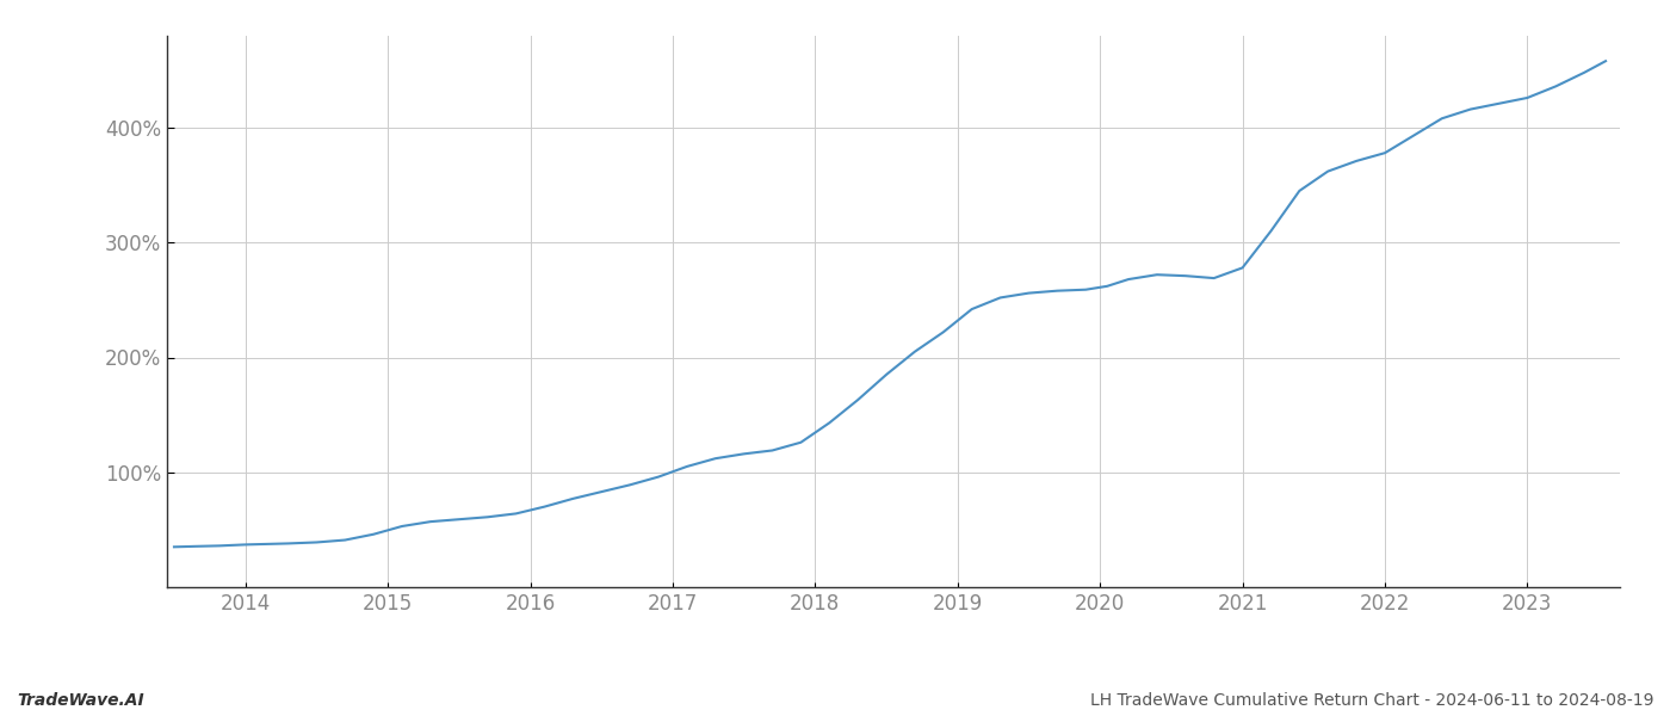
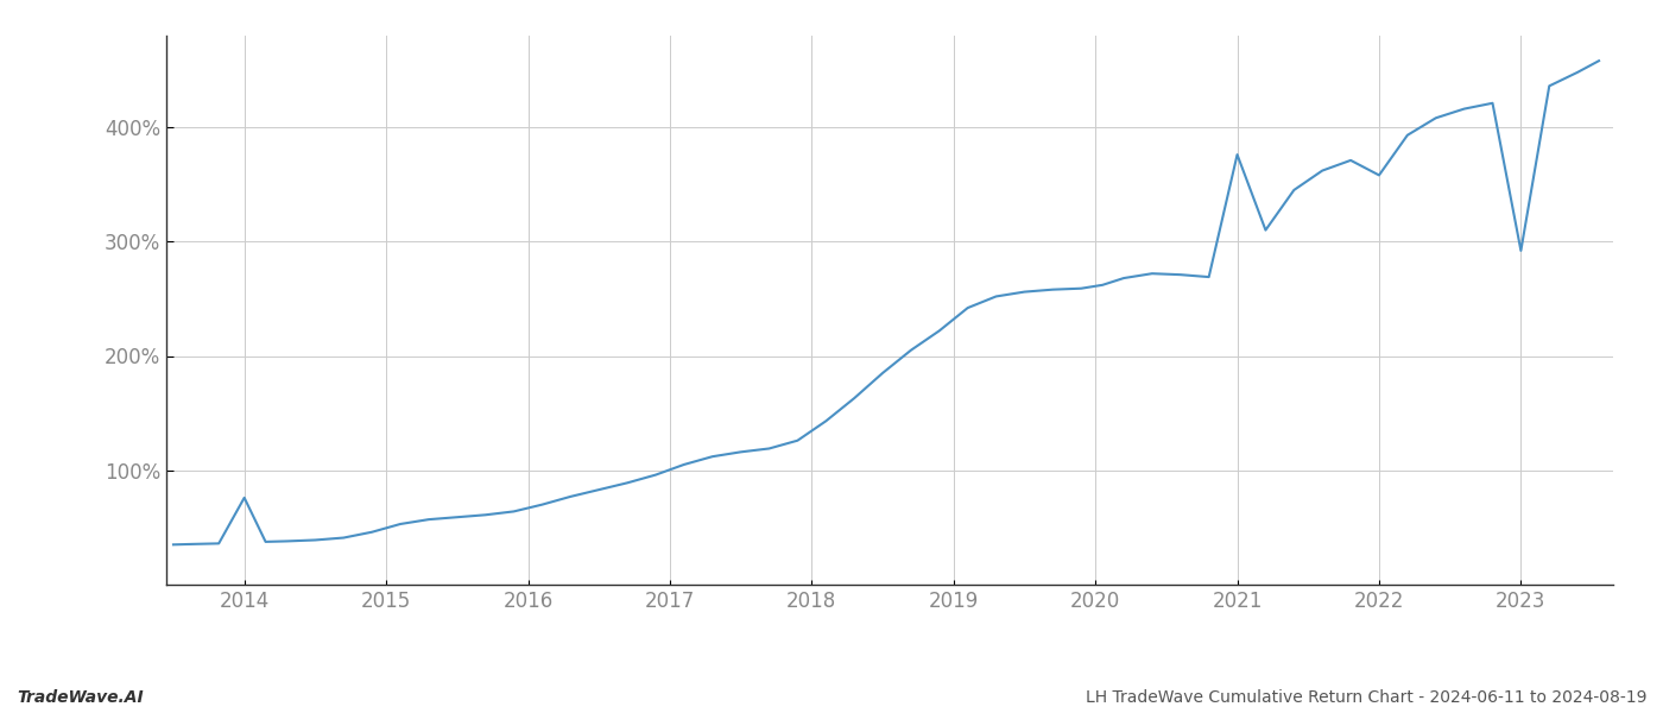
2014: 37% -> 76%
2021: 278% -> 376%
2022: 378% -> 358%
2023: 426% -> 292%
